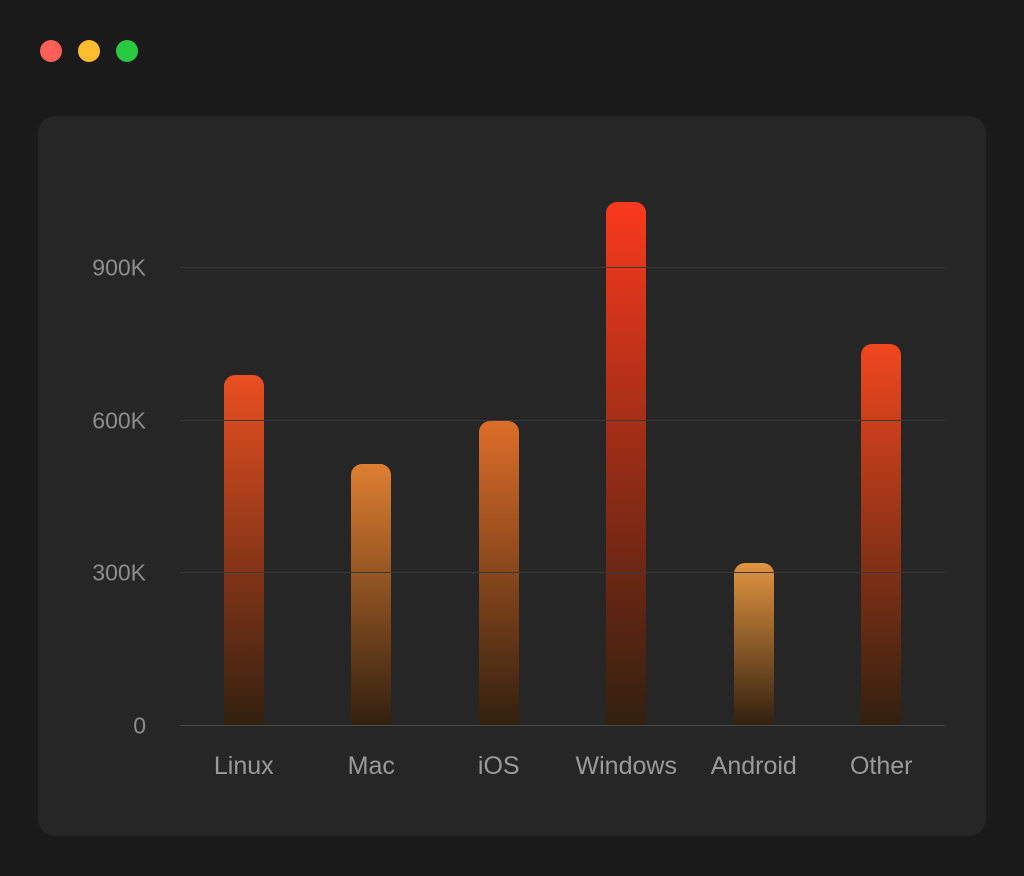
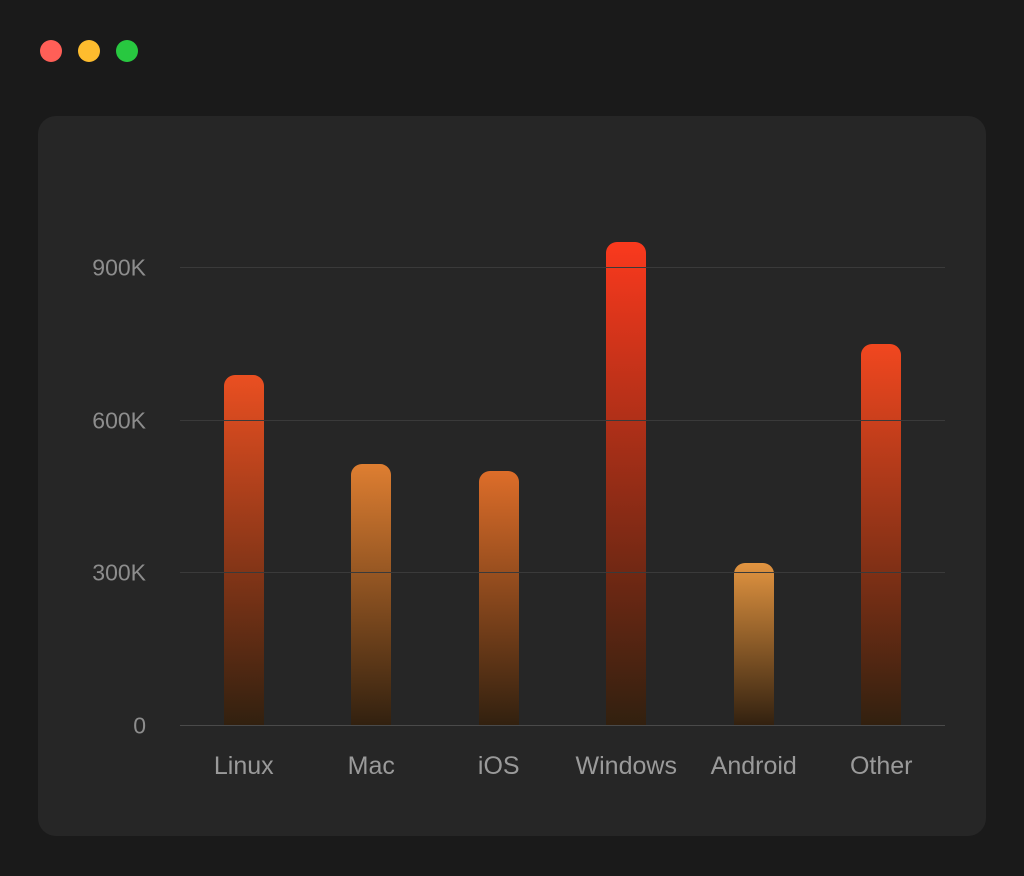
iOS: 600K -> 500K
Windows: 1030K -> 950K
